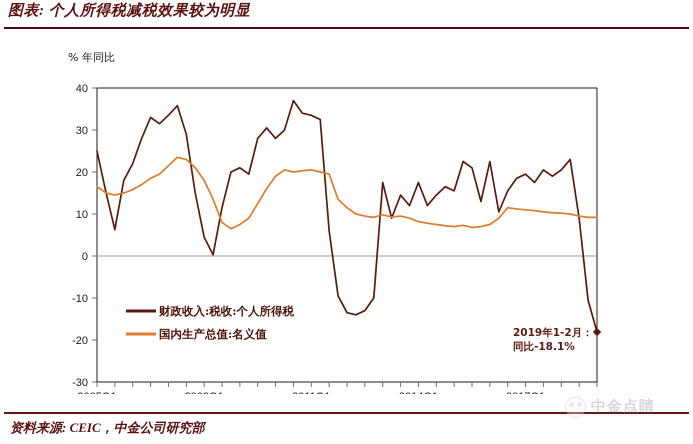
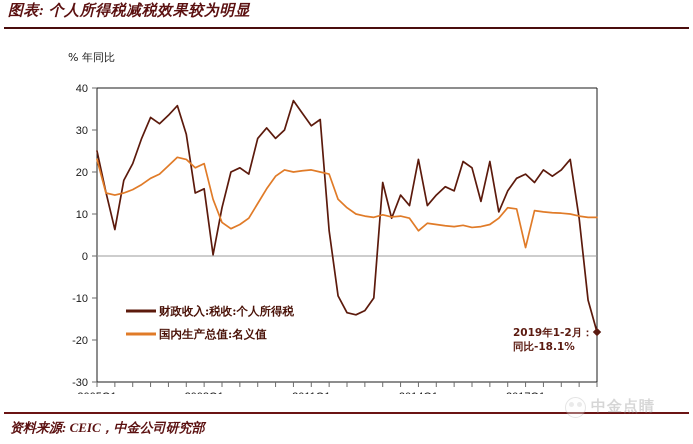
国内生产总值:名义值/2005Q1: 16 -> 23
财政收入:税收:个人所得税/2008Q1: 4 -> 16
国内生产总值:名义值/2008Q1: 18 -> 22
财政收入:税收:个人所得税/2011Q1: 34 -> 31
财政收入:税收:个人所得税/2014Q1: 18 -> 23
国内生产总值:名义值/2014Q1: 8 -> 6
国内生产总值:名义值/2017Q1: 11 -> 2
